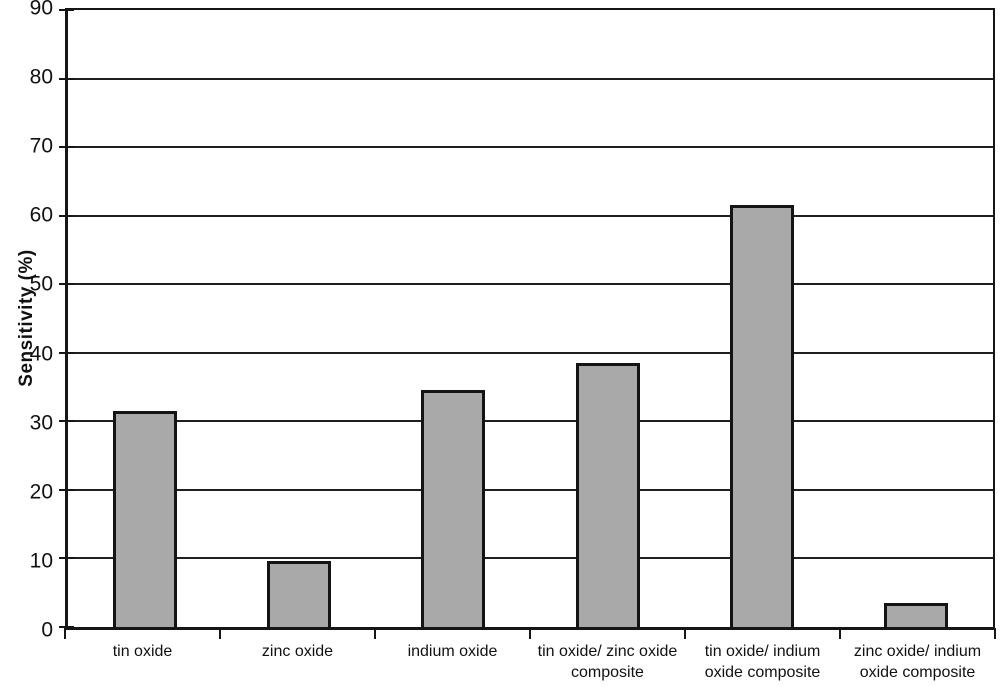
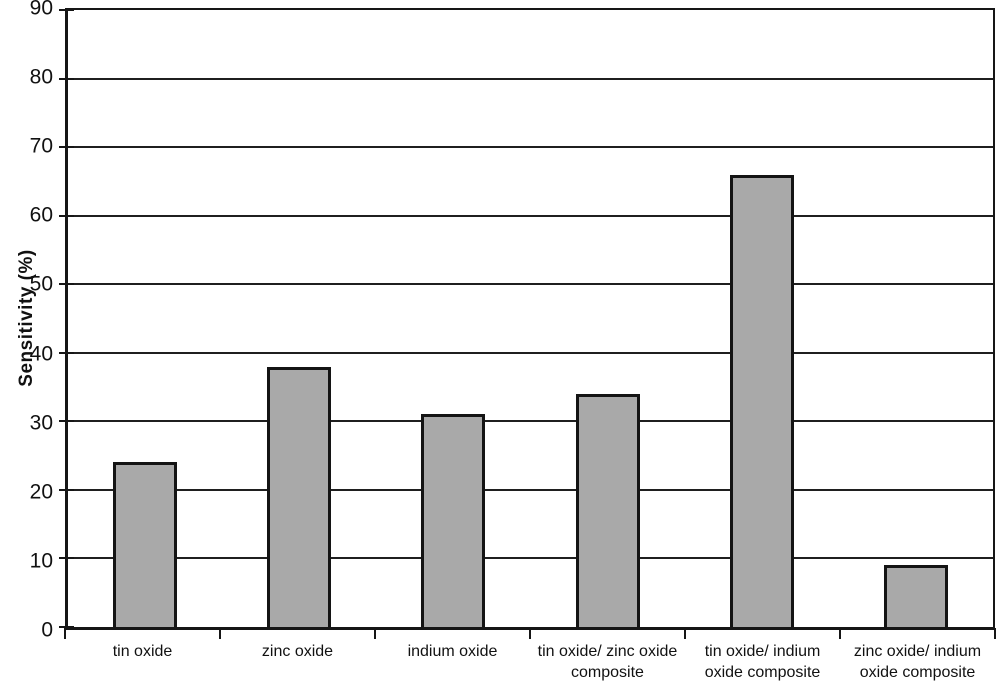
tin oxide: 32 -> 24
zinc oxide: 10 -> 38
indium oxide: 34 -> 31
tin oxide/ zinc oxide composite: 38 -> 34
tin oxide/ indium oxide composite: 62 -> 66
zinc oxide/ indium oxide composite: 4 -> 9
